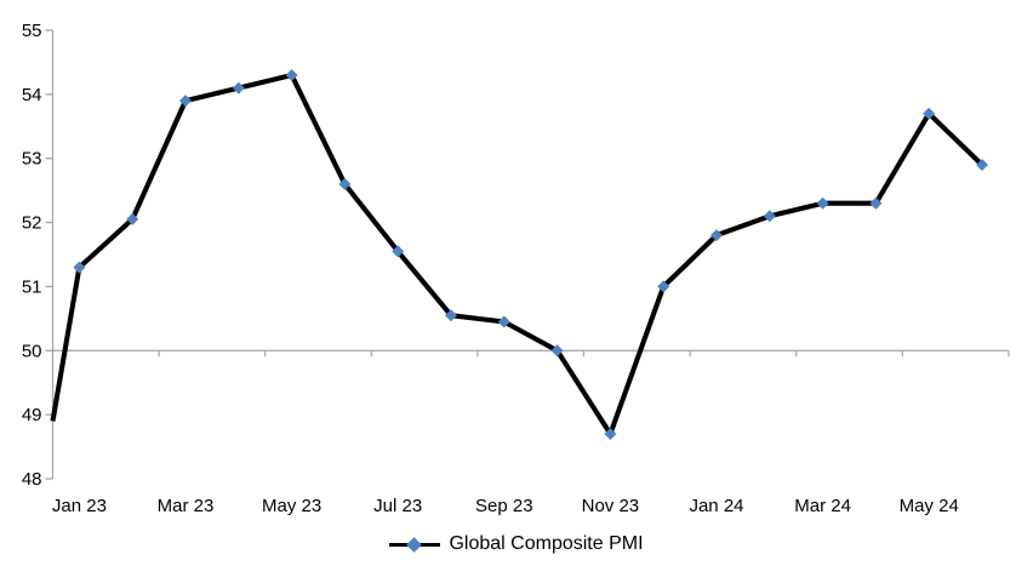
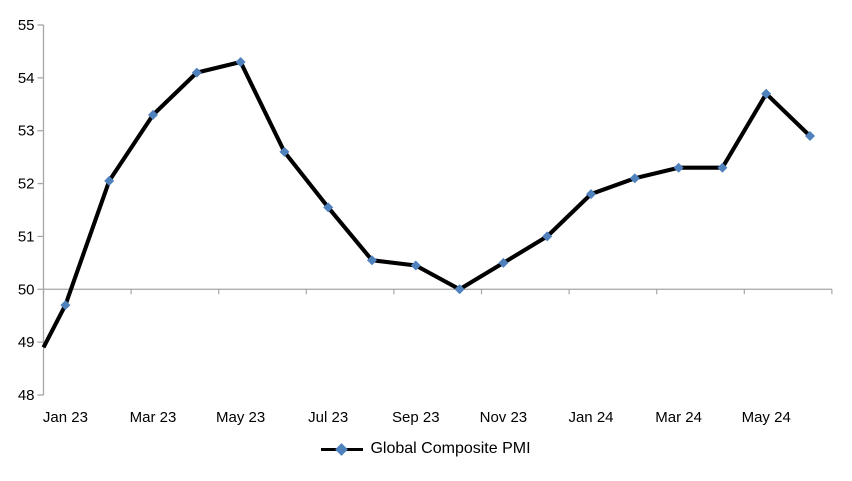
Jan 23: 51.3 -> 49.7
Mar 23: 53.9 -> 53.3
Nov 23: 48.7 -> 50.5
